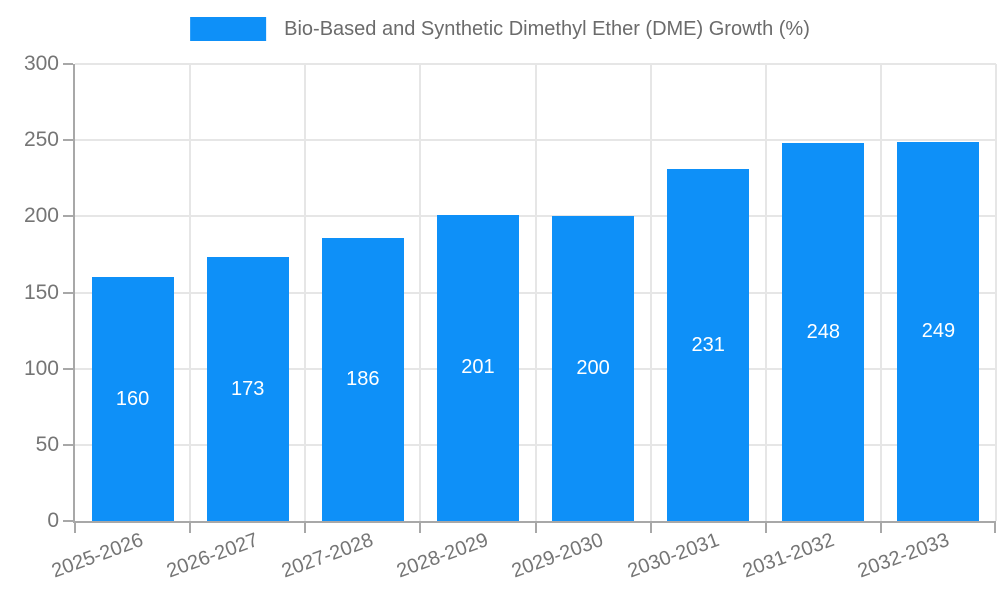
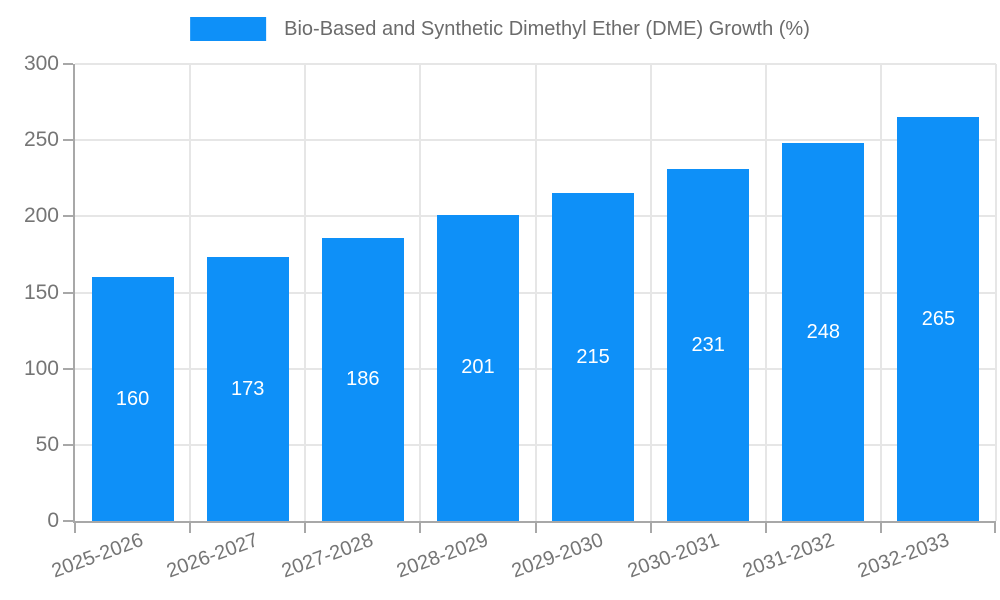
2029-2030: 200 -> 215
2032-2033: 249 -> 265
